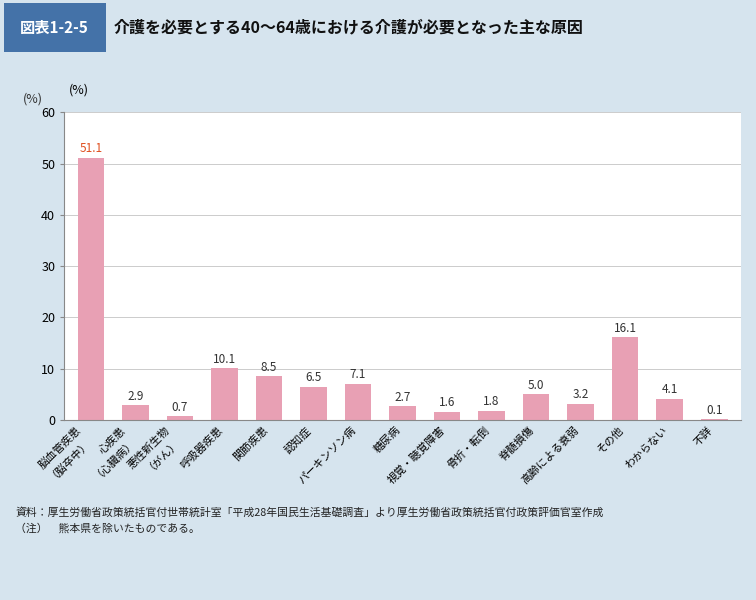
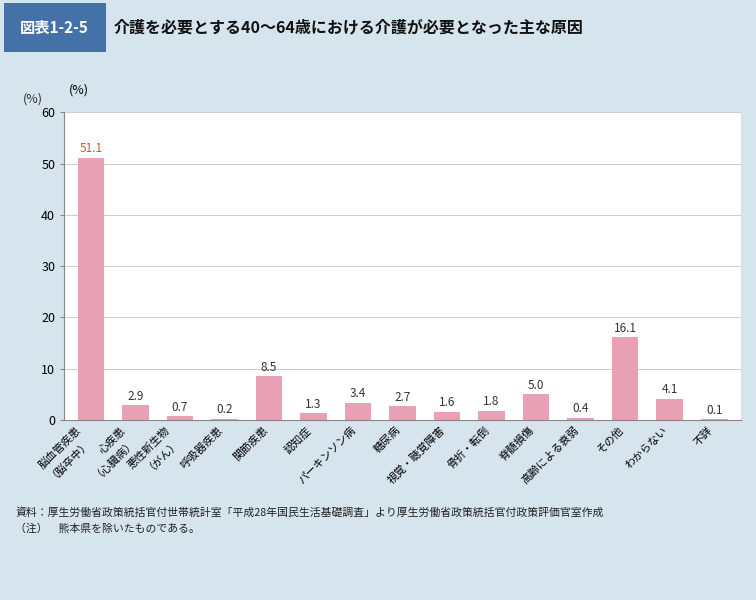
呼吸器疾患: 10.1 -> 0.2
認知症: 6.5 -> 1.3
パーキンソン病: 7.1 -> 3.4
高齢による衰弱: 3.2 -> 0.4
